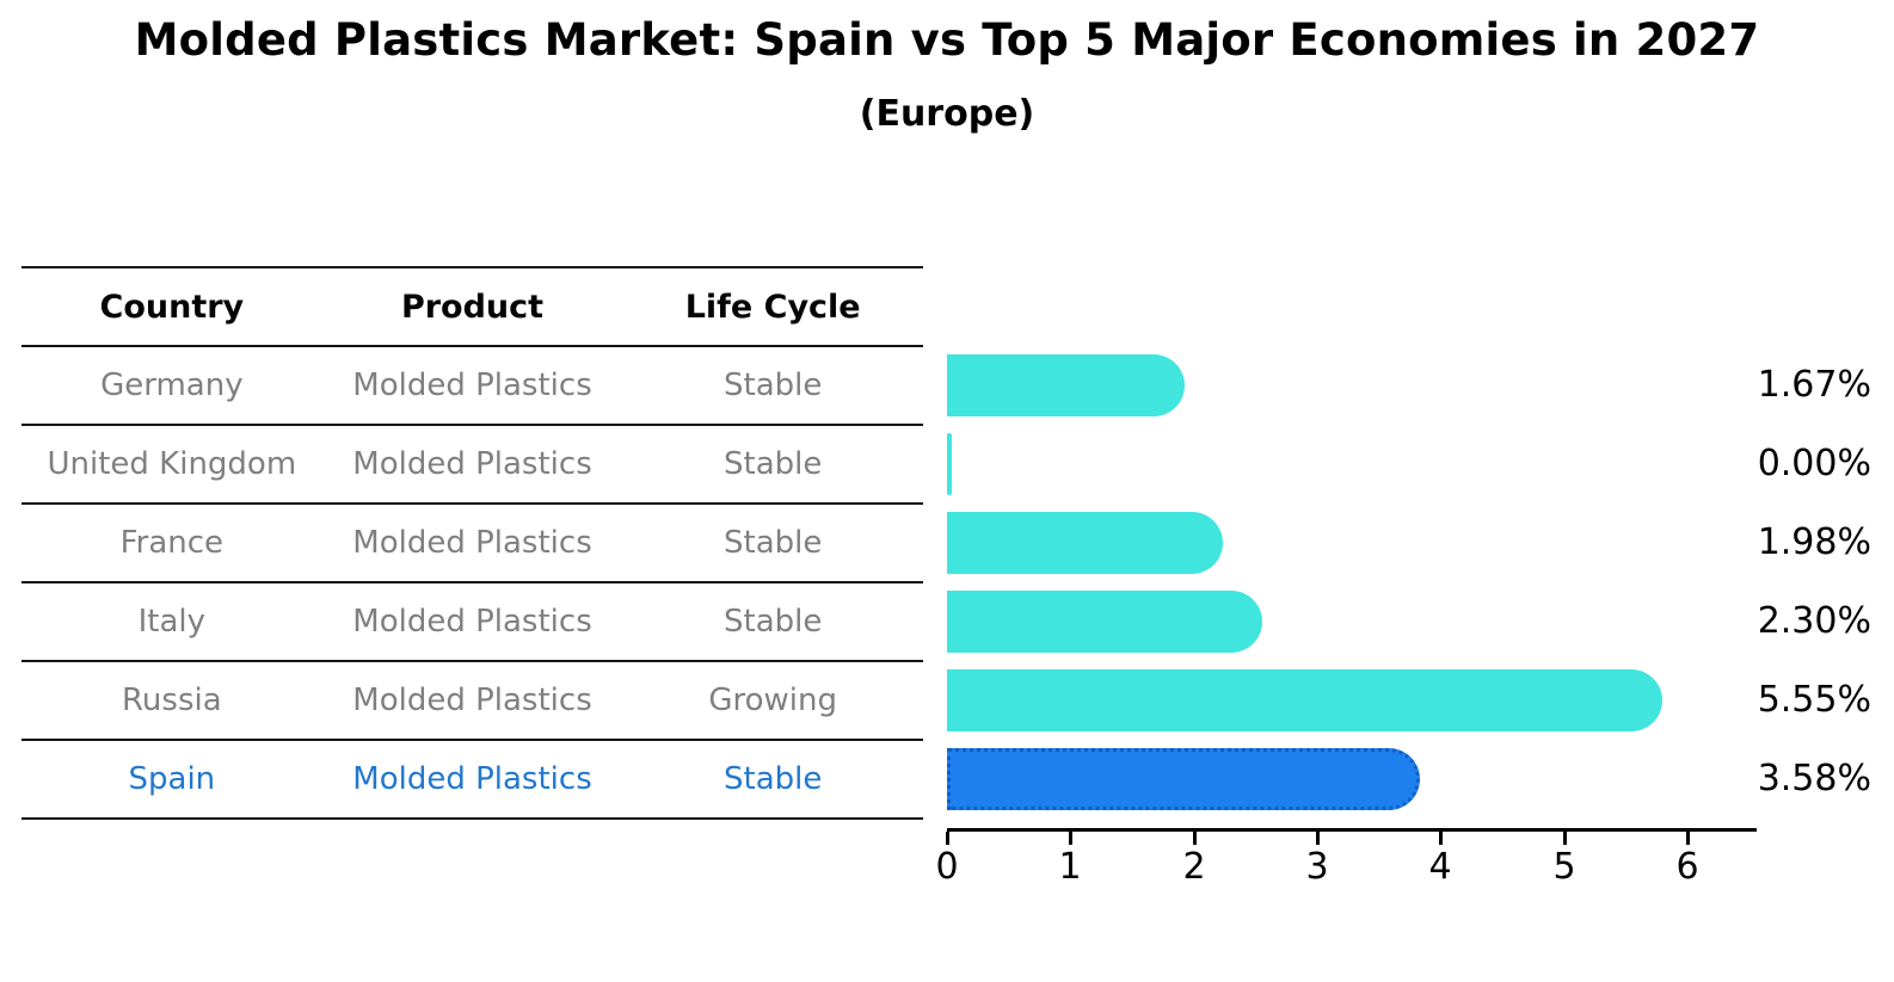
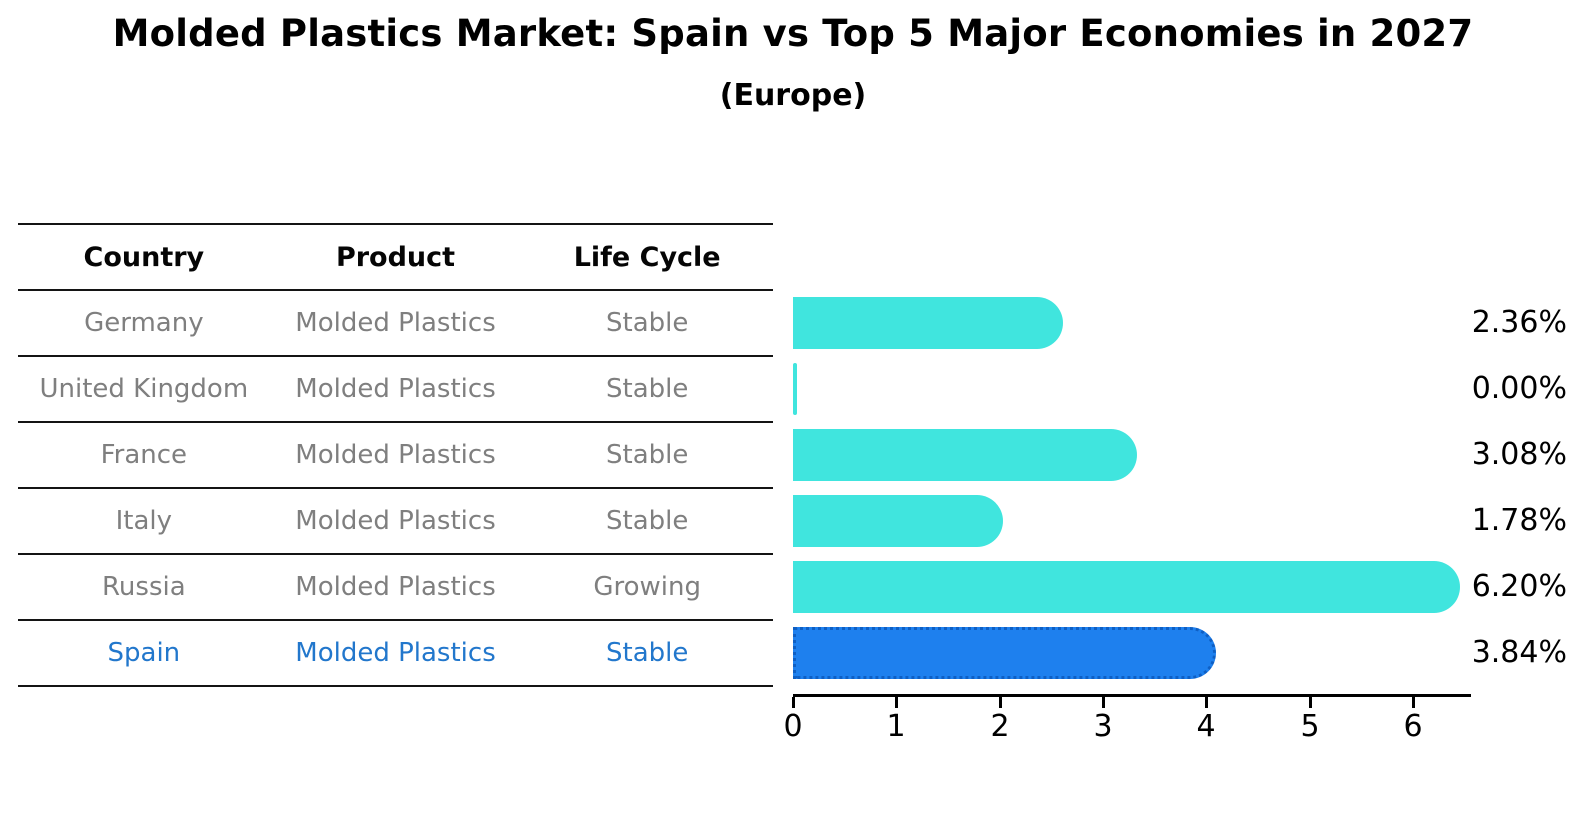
Germany: 1.67% -> 2.36%
France: 1.98% -> 3.08%
Italy: 2.30% -> 1.78%
Russia: 5.55% -> 6.20%
Spain: 3.58% -> 3.84%
